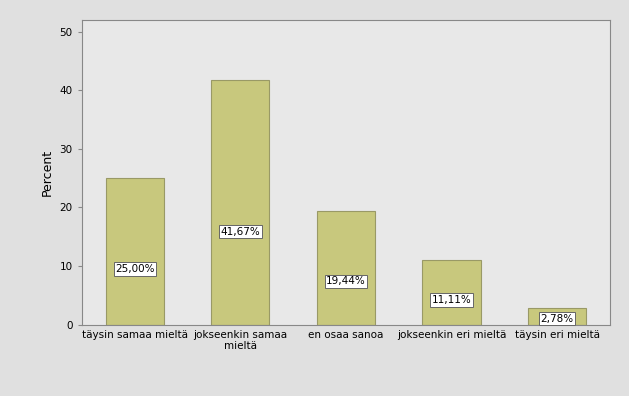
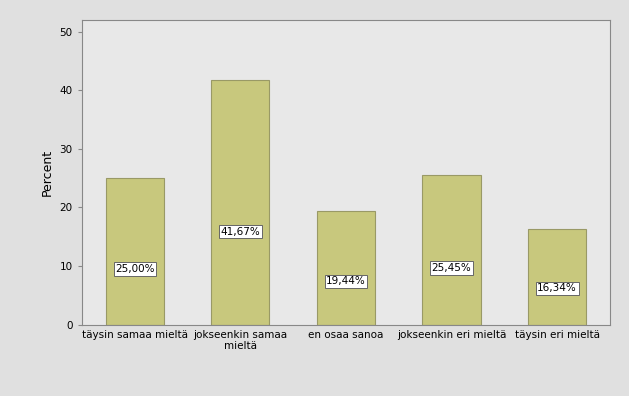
jokseenkin eri mieltä: 11,11% -> 25,45%
täysin eri mieltä: 2,78% -> 16,34%
